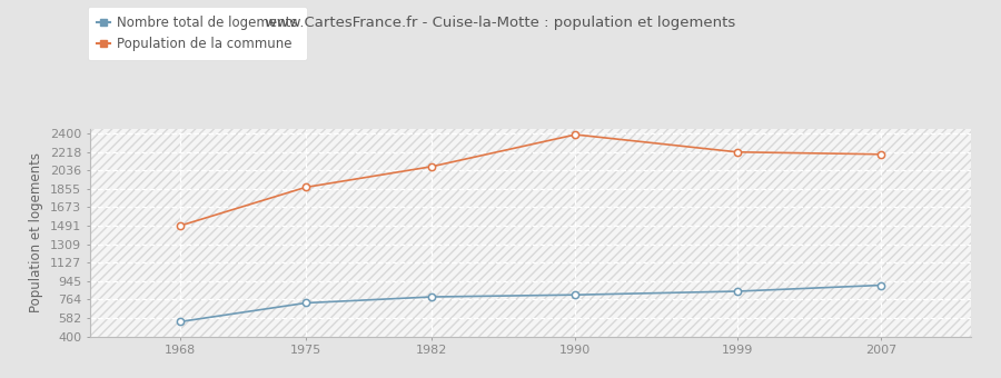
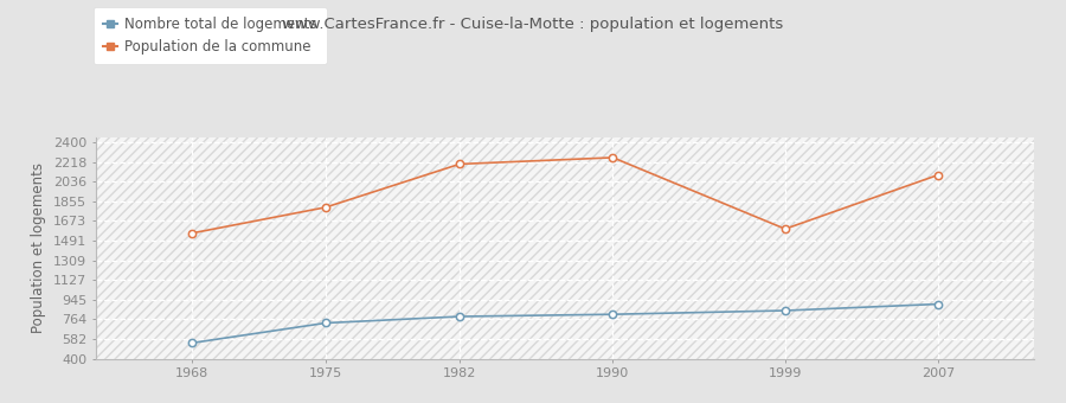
Population de la commune/1968: 1490 -> 1560
Population de la commune/1975: 1870 -> 1800
Population de la commune/1982: 2080 -> 2200
Population de la commune/1990: 2390 -> 2260
Population de la commune/1999: 2220 -> 1600
Population de la commune/2007: 2200 -> 2100
